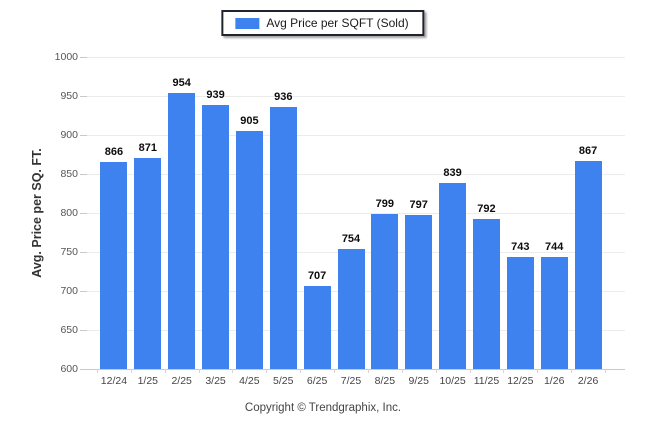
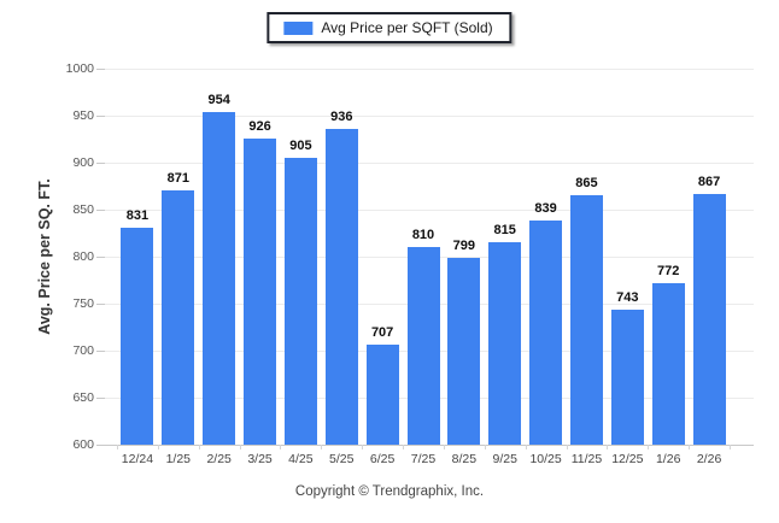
12/24: 866 -> 831
3/25: 939 -> 926
7/25: 754 -> 810
9/25: 797 -> 815
11/25: 792 -> 865
1/26: 744 -> 772
